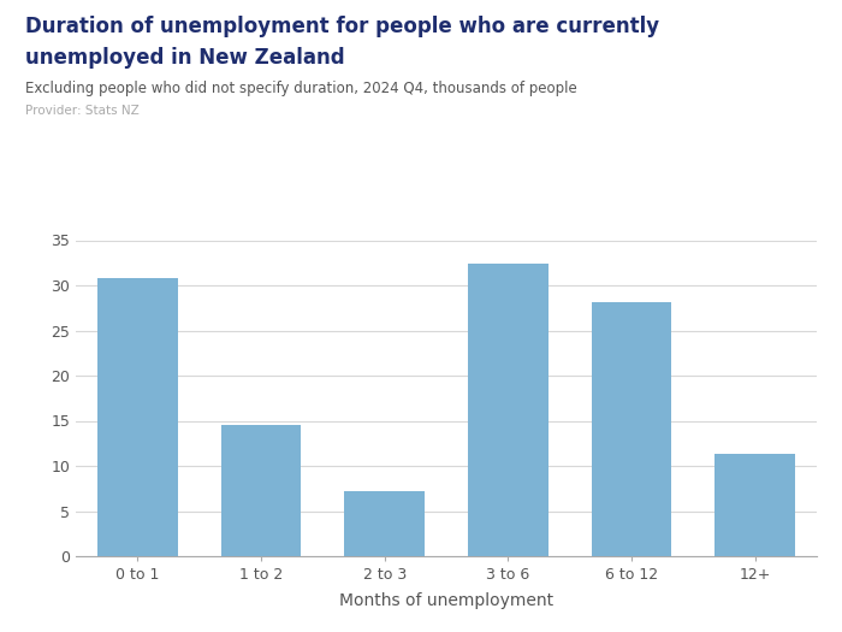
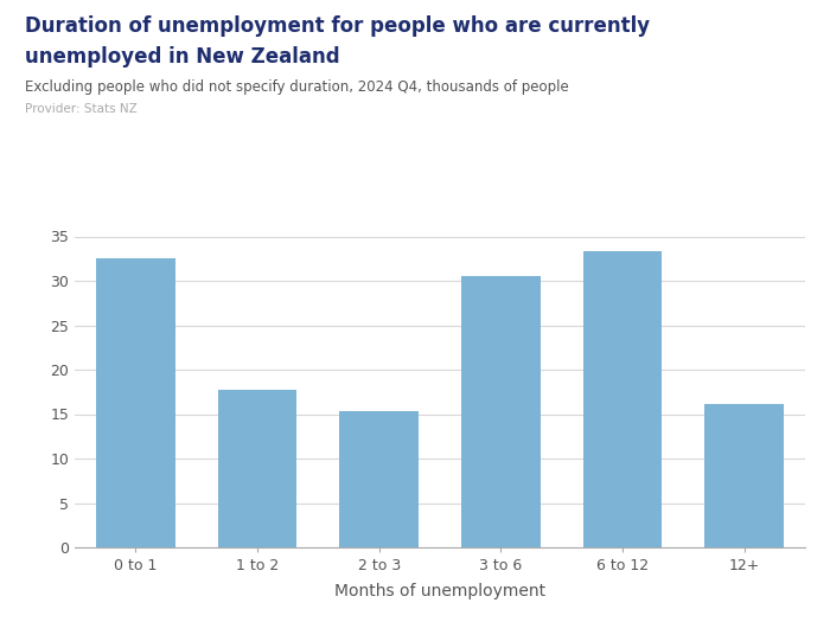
0 to 1: 30.8 -> 32.5
1 to 2: 14.6 -> 17.8
2 to 3: 7.2 -> 15.3
3 to 6: 32.4 -> 30.6
6 to 12: 28.2 -> 33.3
12+: 11.4 -> 16.1
